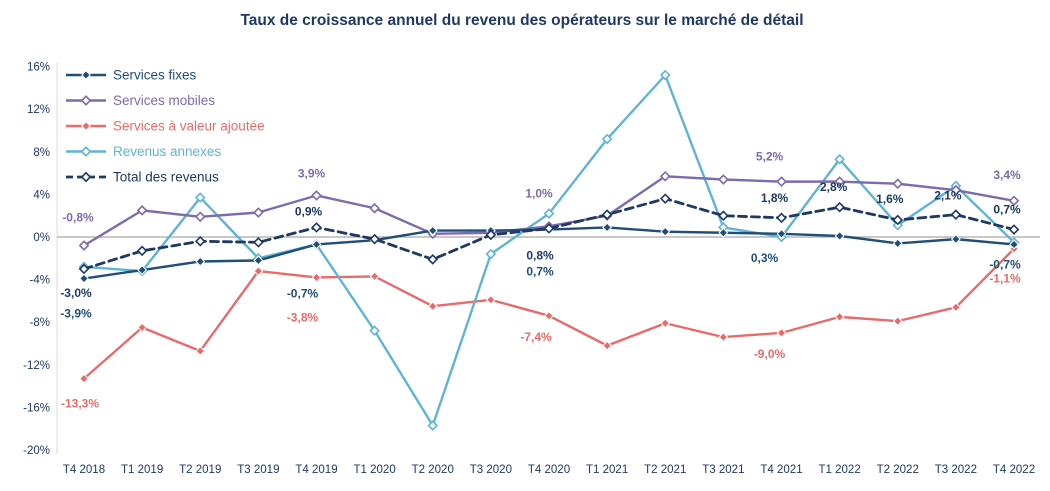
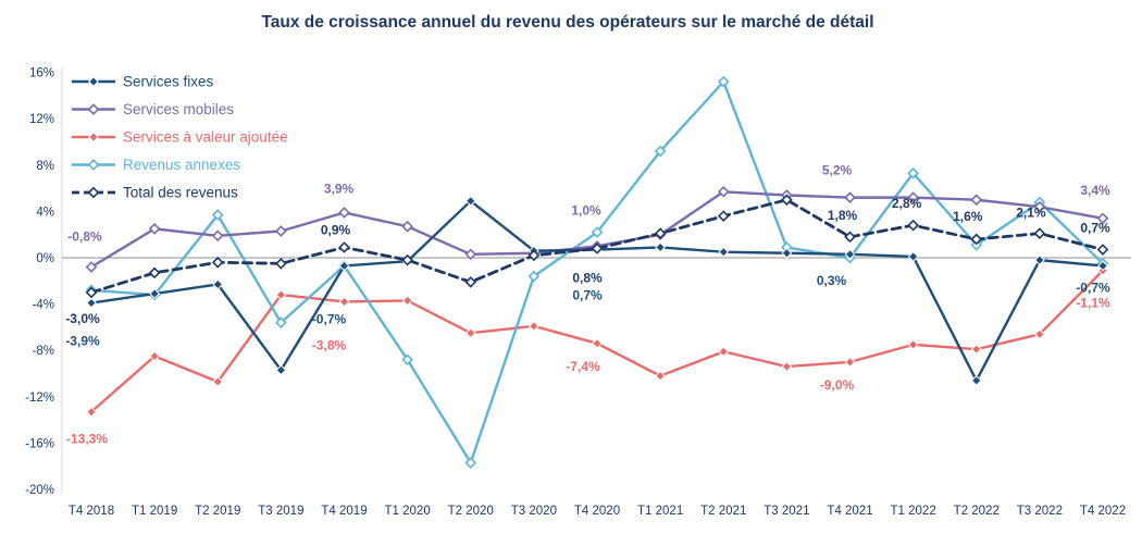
Services fixes/T3 2019: -2.2% -> -9.7%
Revenus annexes/T3 2019: -2.0% -> -5.6%
Services fixes/T2 2020: 0.6% -> 4.9%
Total des revenus/T3 2021: 2.0% -> 5.0%
Services fixes/T2 2022: -0.6% -> -10.6%
